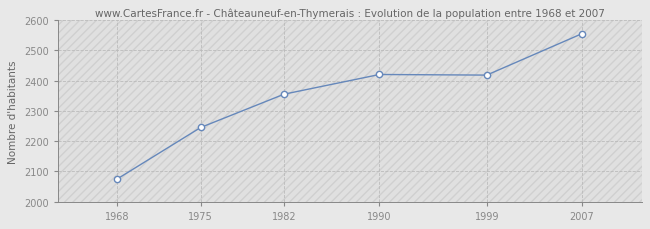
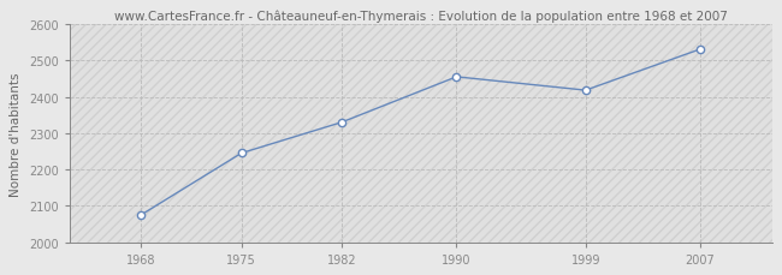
1982: 2355 -> 2330
1990: 2420 -> 2455
2007: 2555 -> 2531
